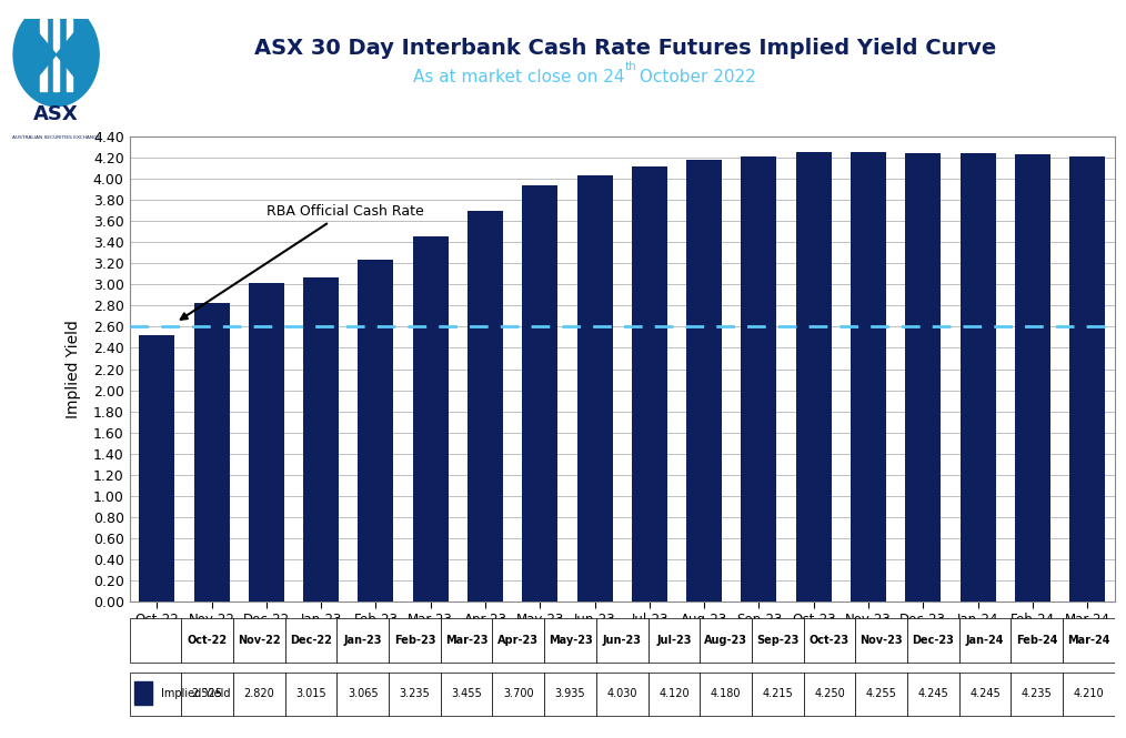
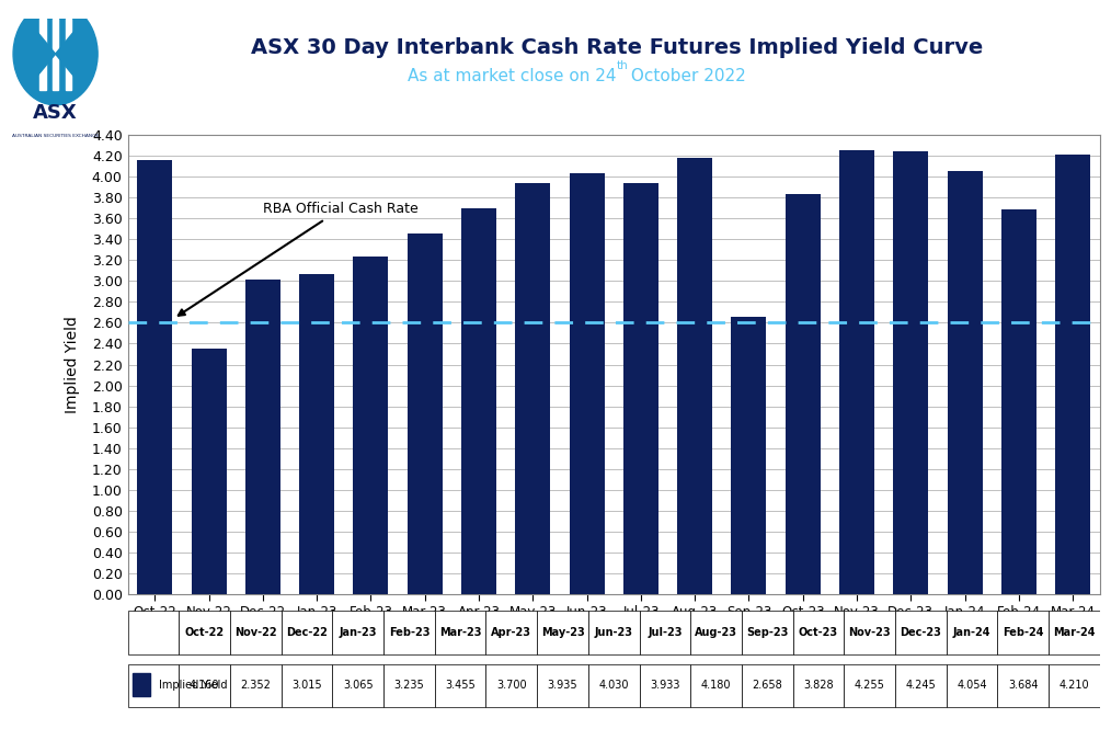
Oct-22: 2.52 -> 4.16
Nov-22: 2.820 -> 2.352
Jul-23: 4.120 -> 3.933
Sep-23: 4.215 -> 2.658
Oct-23: 4.250 -> 3.828
Jan-24: 4.245 -> 4.054
Feb-24: 4.235 -> 3.684
